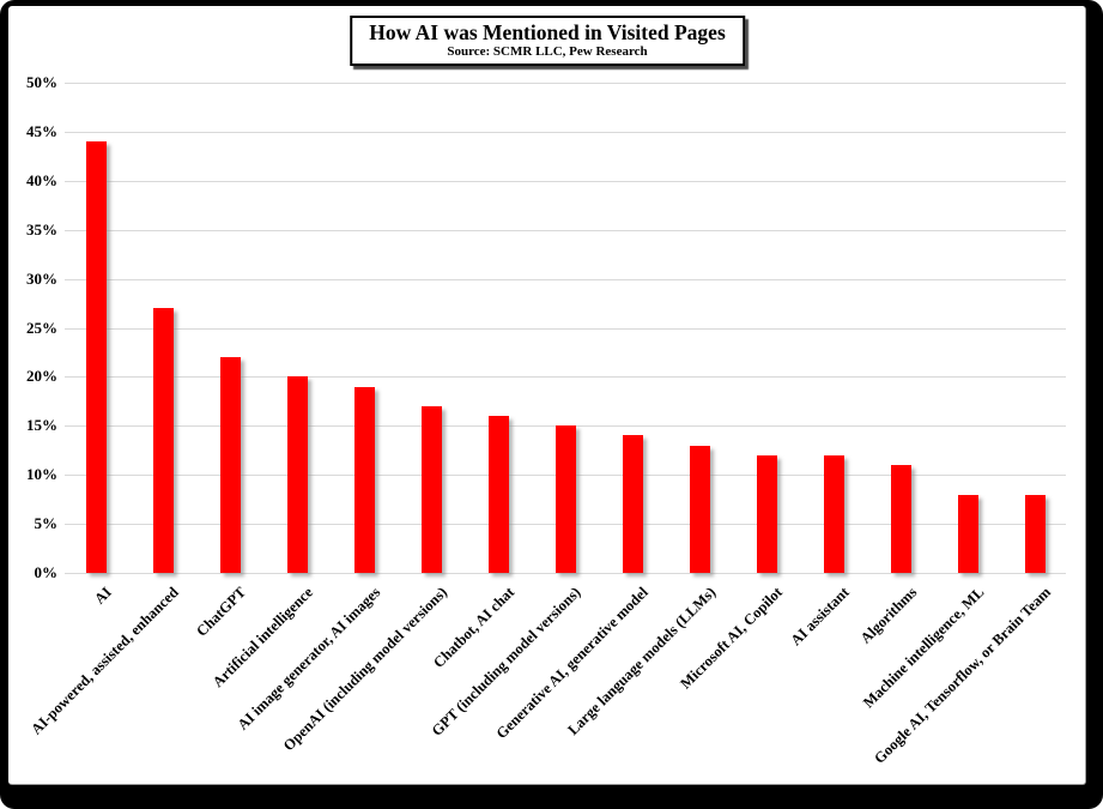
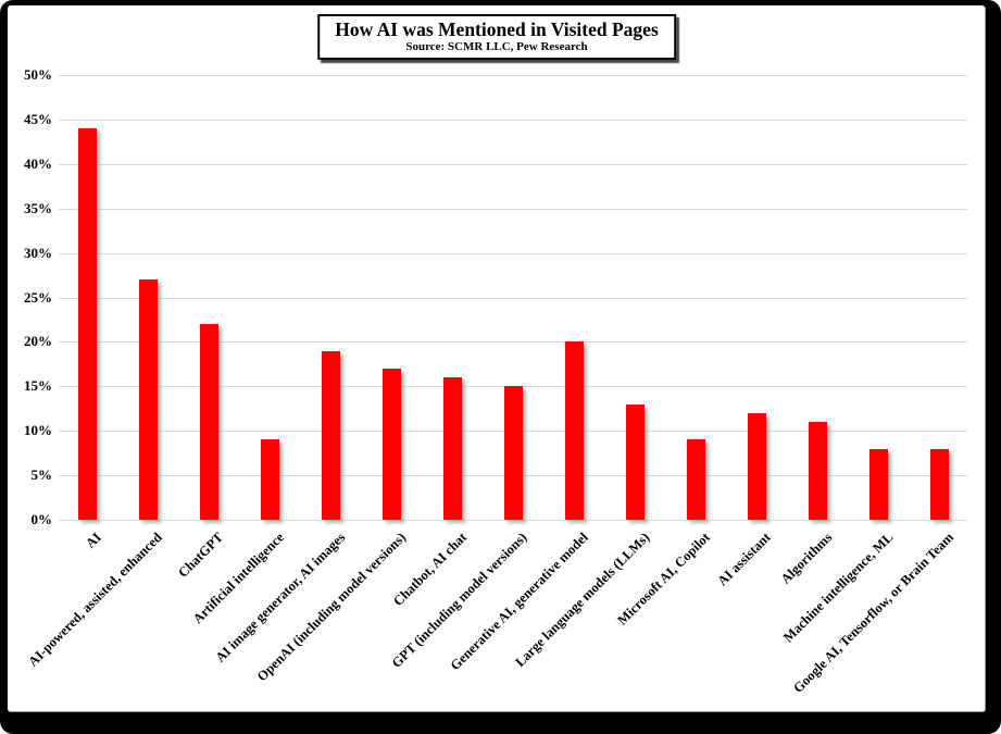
Artificial intelligence: 20% -> 9%
Generative AI, generative model: 14% -> 20%
Microsoft AI, Copilot: 12% -> 9%
